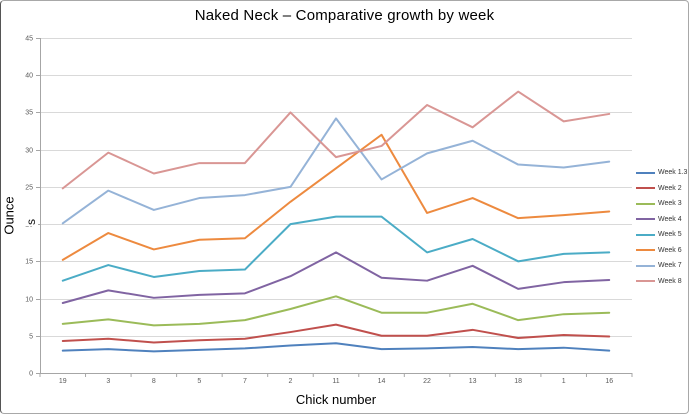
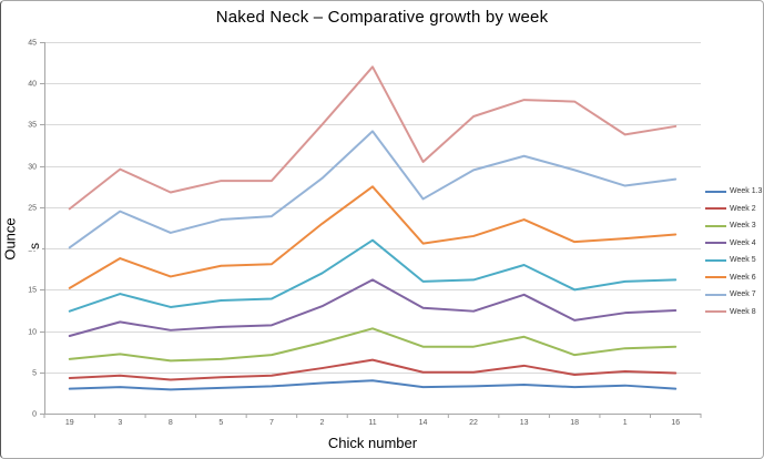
Week 5/2: 20 -> 17
Week 7/2: 25 -> 28
Week 8/11: 29 -> 42
Week 5/14: 21 -> 16
Week 6/14: 32 -> 21
Week 8/13: 33 -> 38
Week 7/18: 28 -> 30
